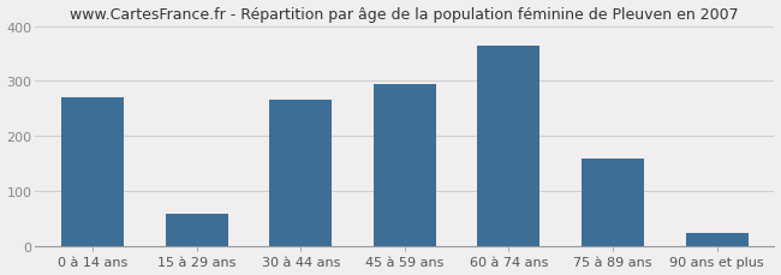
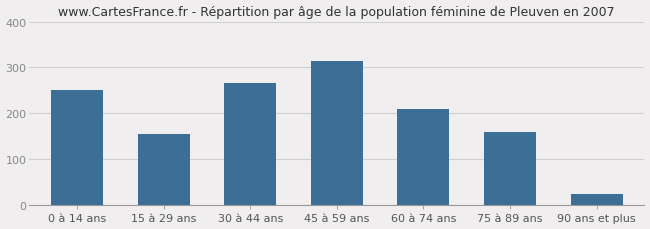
0 à 14 ans: 270 -> 250
15 à 29 ans: 60 -> 155
45 à 59 ans: 295 -> 315
60 à 74 ans: 365 -> 210
